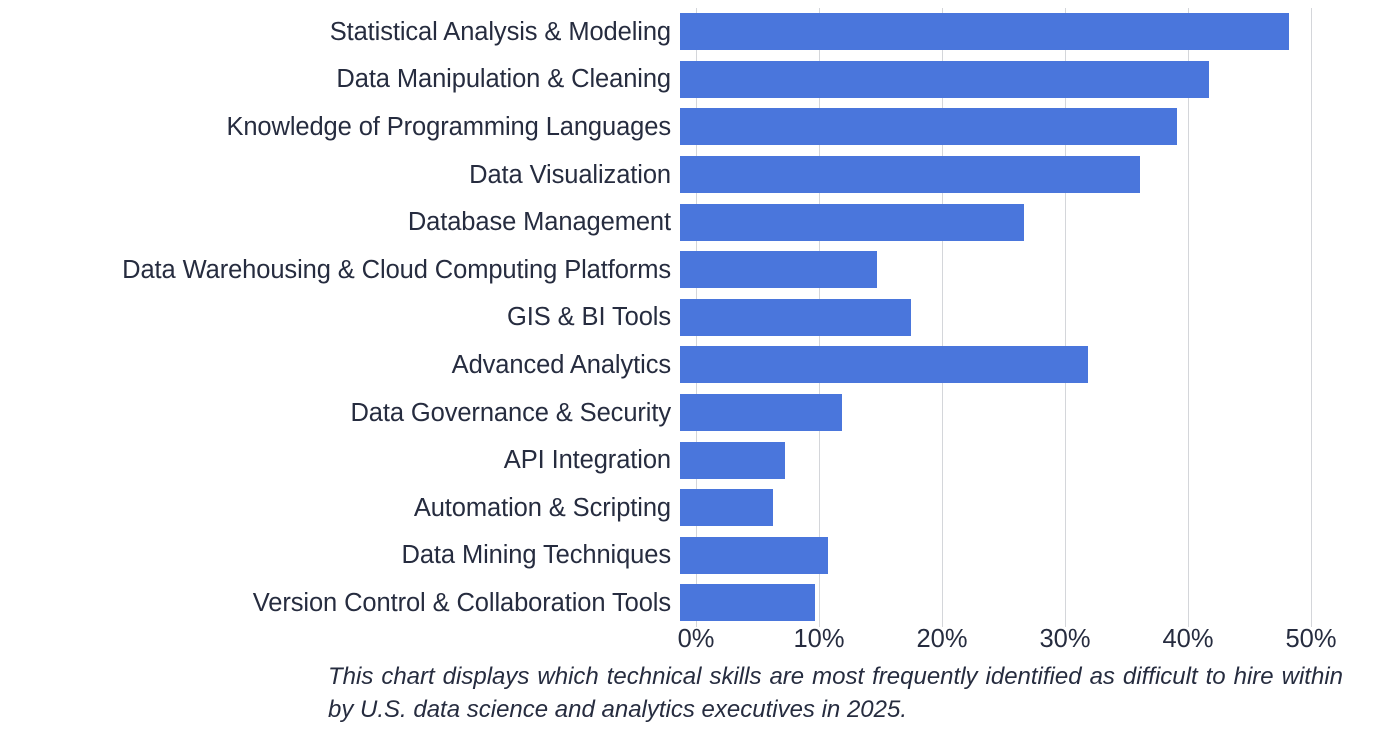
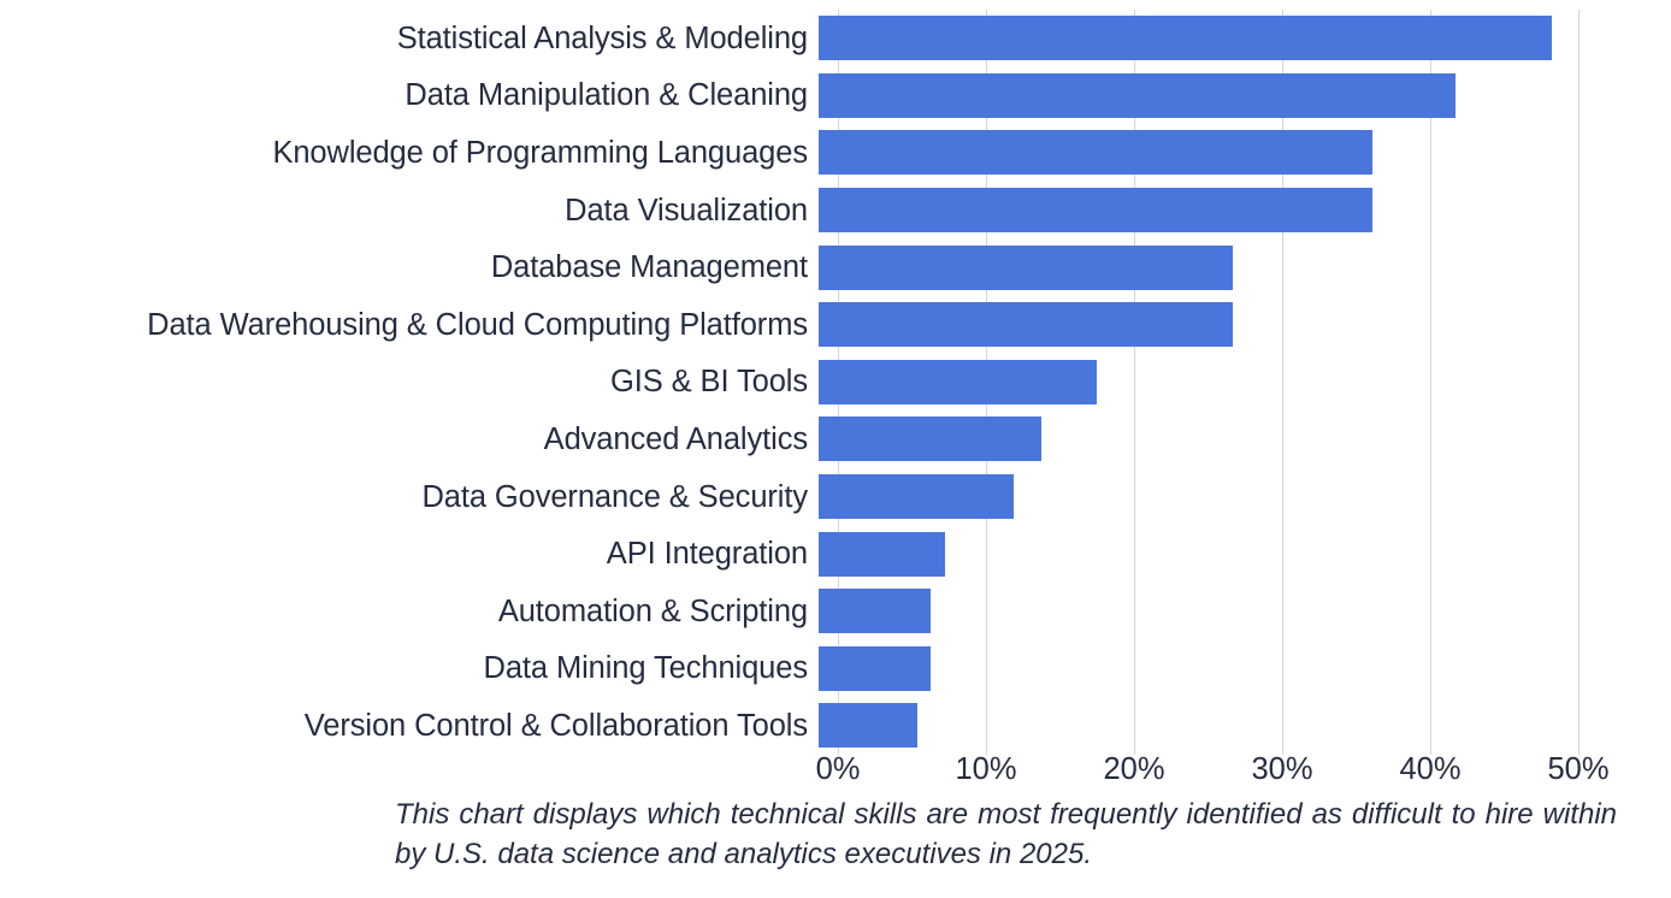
Knowledge of Programming Languages: 40.4% -> 37.4%
Data Warehousing & Cloud Computing Platforms: 16.0% -> 28.0%
Advanced Analytics: 33.2% -> 15.0%
Data Mining Techniques: 12.0% -> 7.6%
Version Control & Collaboration Tools: 11.0% -> 6.7%
